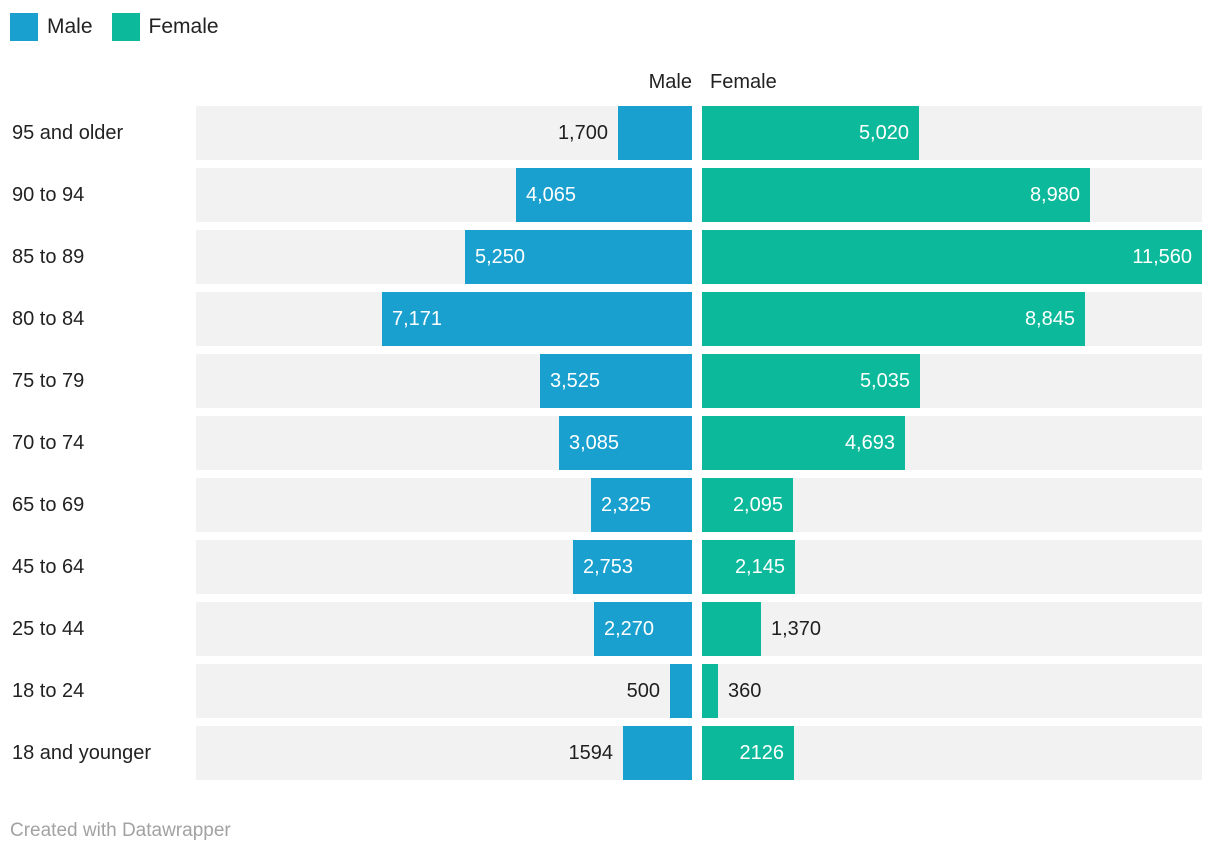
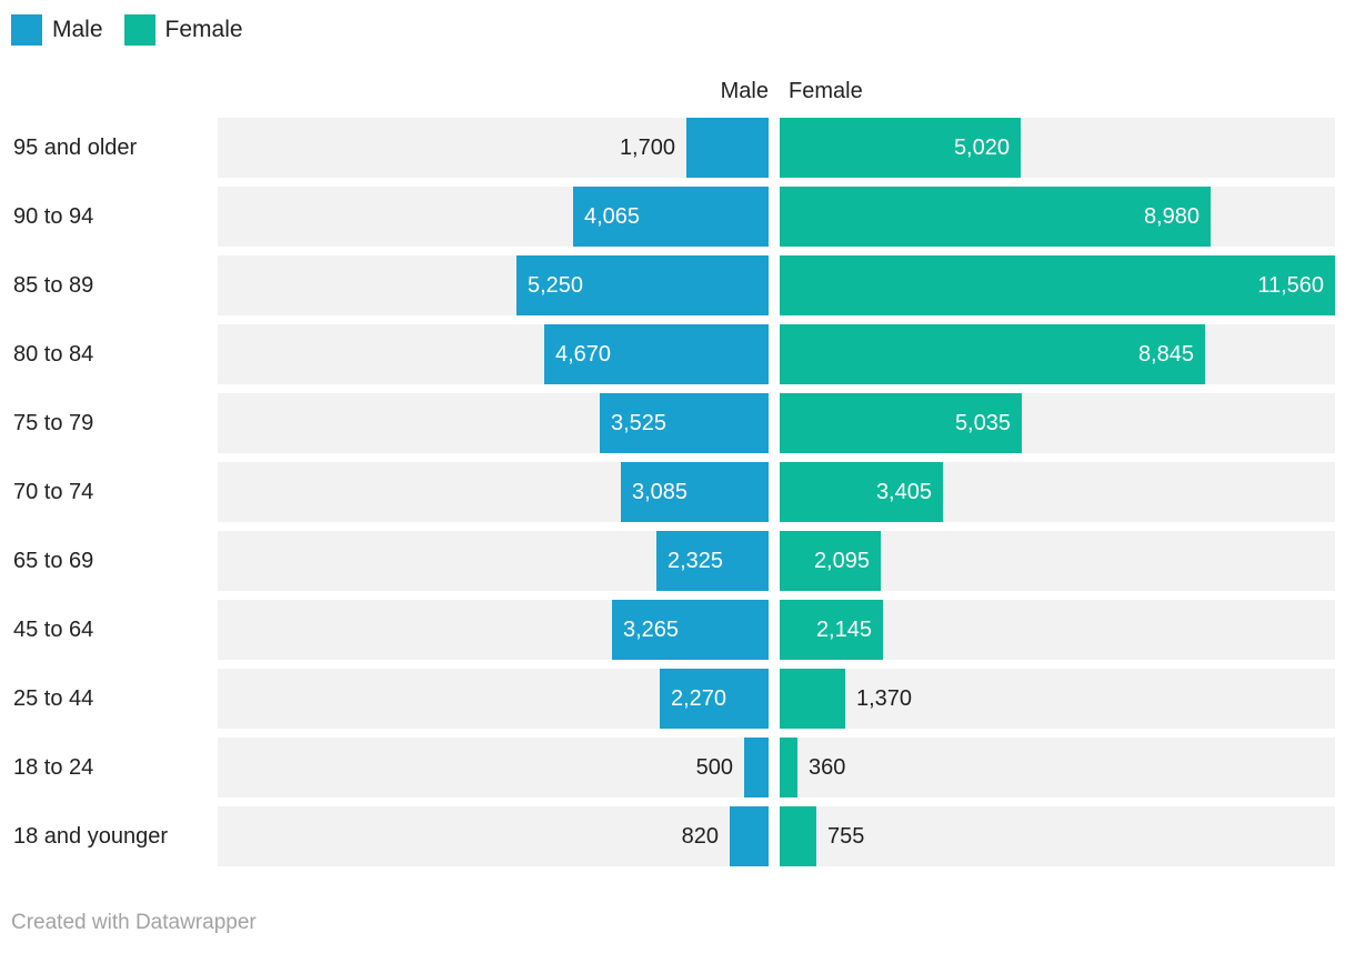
Male/80 to 84: 7,171 -> 4,670
Female/70 to 74: 4,693 -> 3,405
Male/45 to 64: 2,753 -> 3,265
Male/18 and younger: 1594 -> 820
Female/18 and younger: 2126 -> 755
